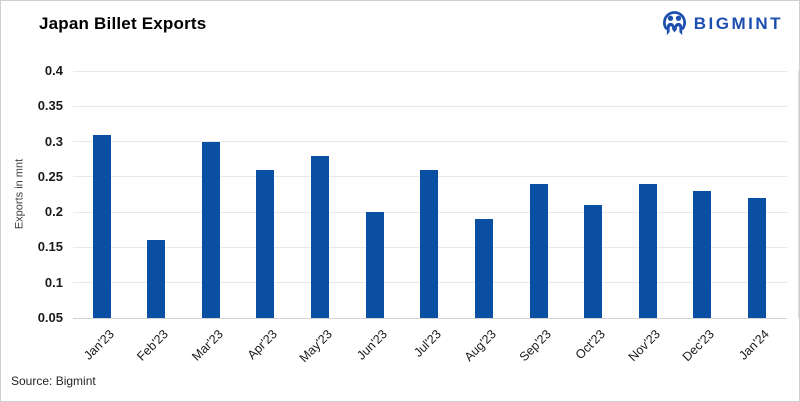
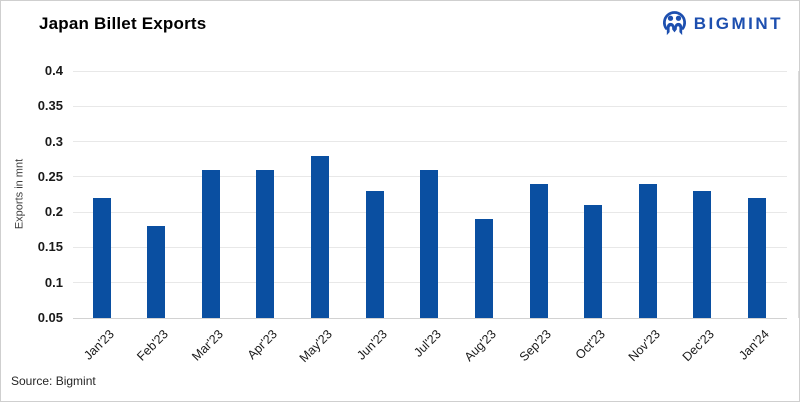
Jan'23: 0.31 -> 0.22
Feb'23: 0.16 -> 0.18
Mar'23: 0.30 -> 0.26
Jun'23: 0.20 -> 0.23
